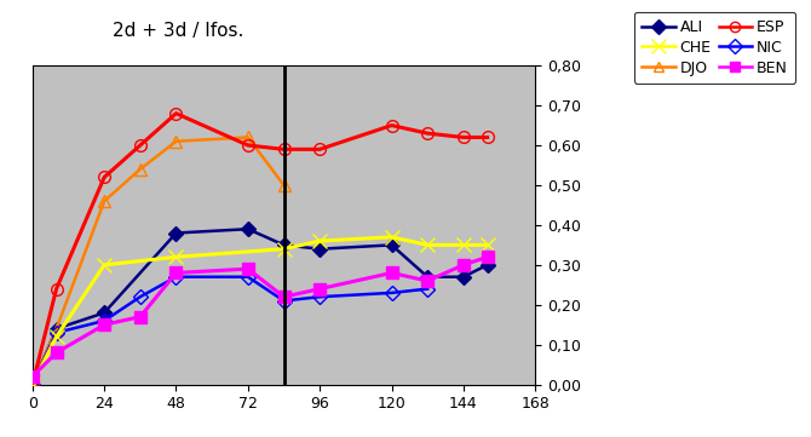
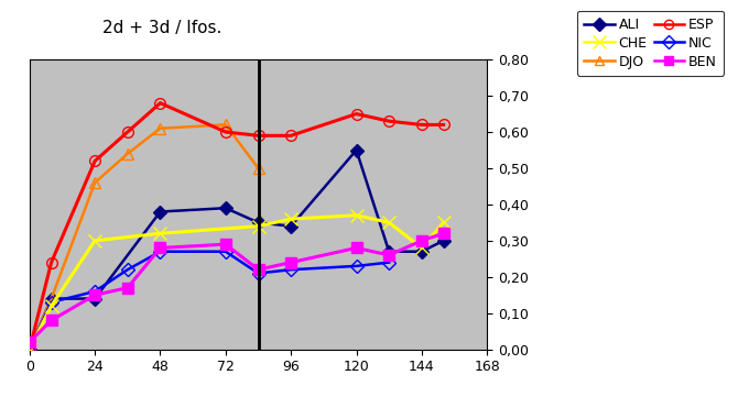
ALI/24: 0,18 -> 0,14
ALI/120: 0,35 -> 0,55
CHE/144: 0,35 -> 0,28
